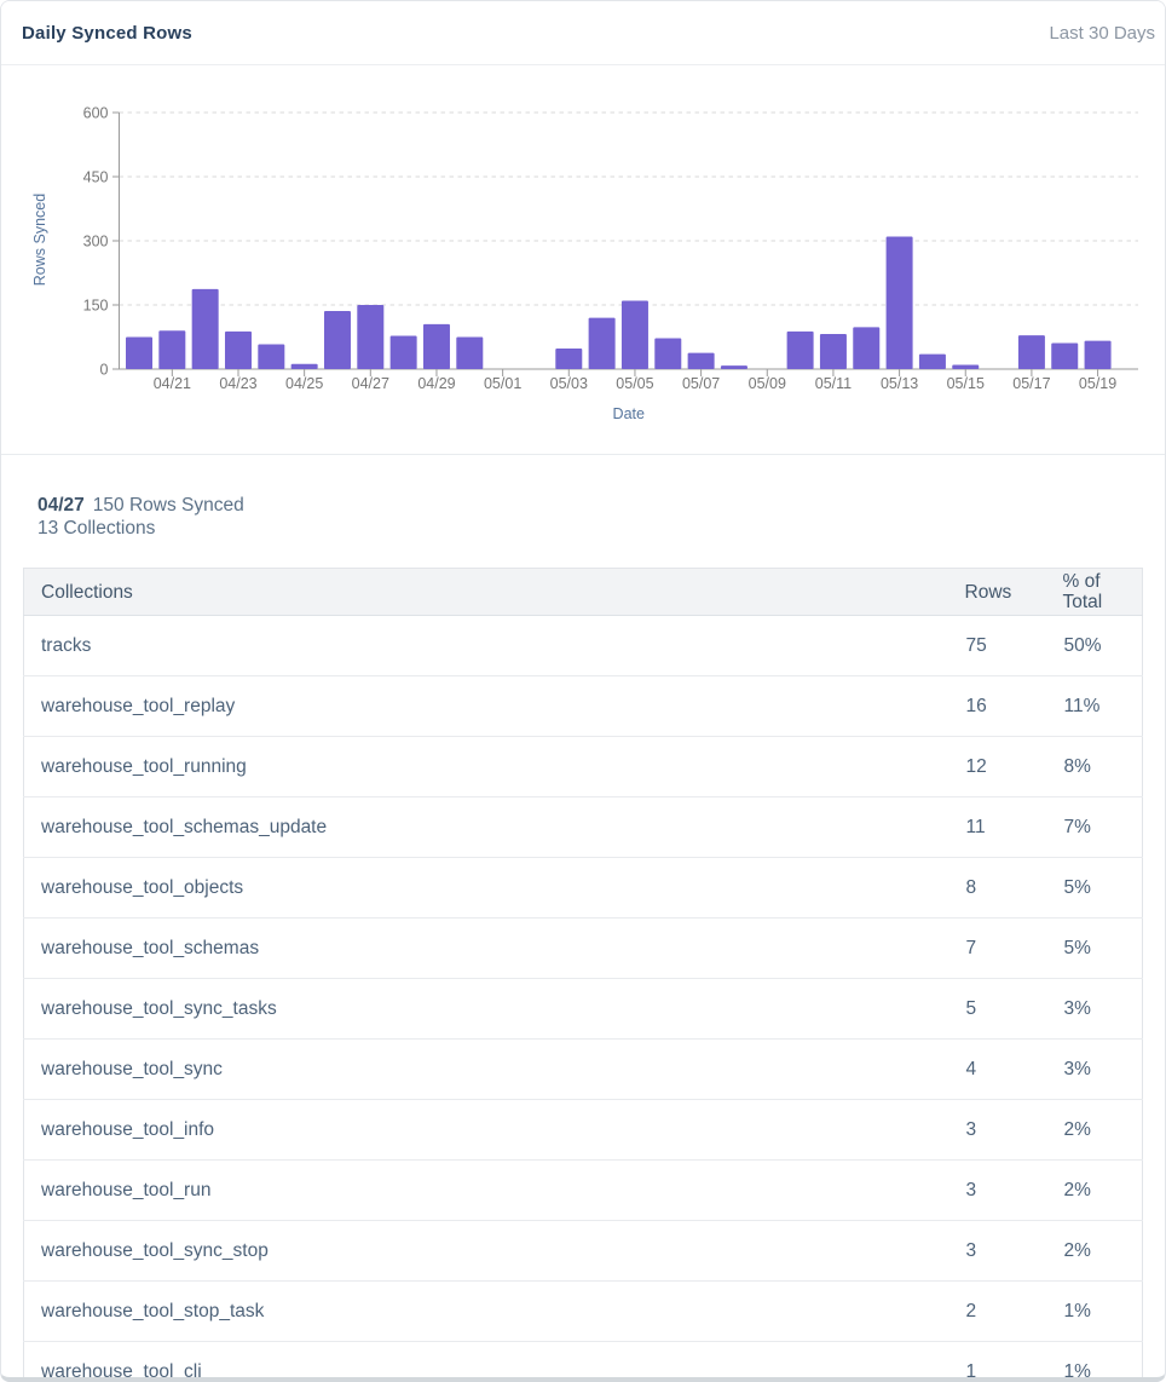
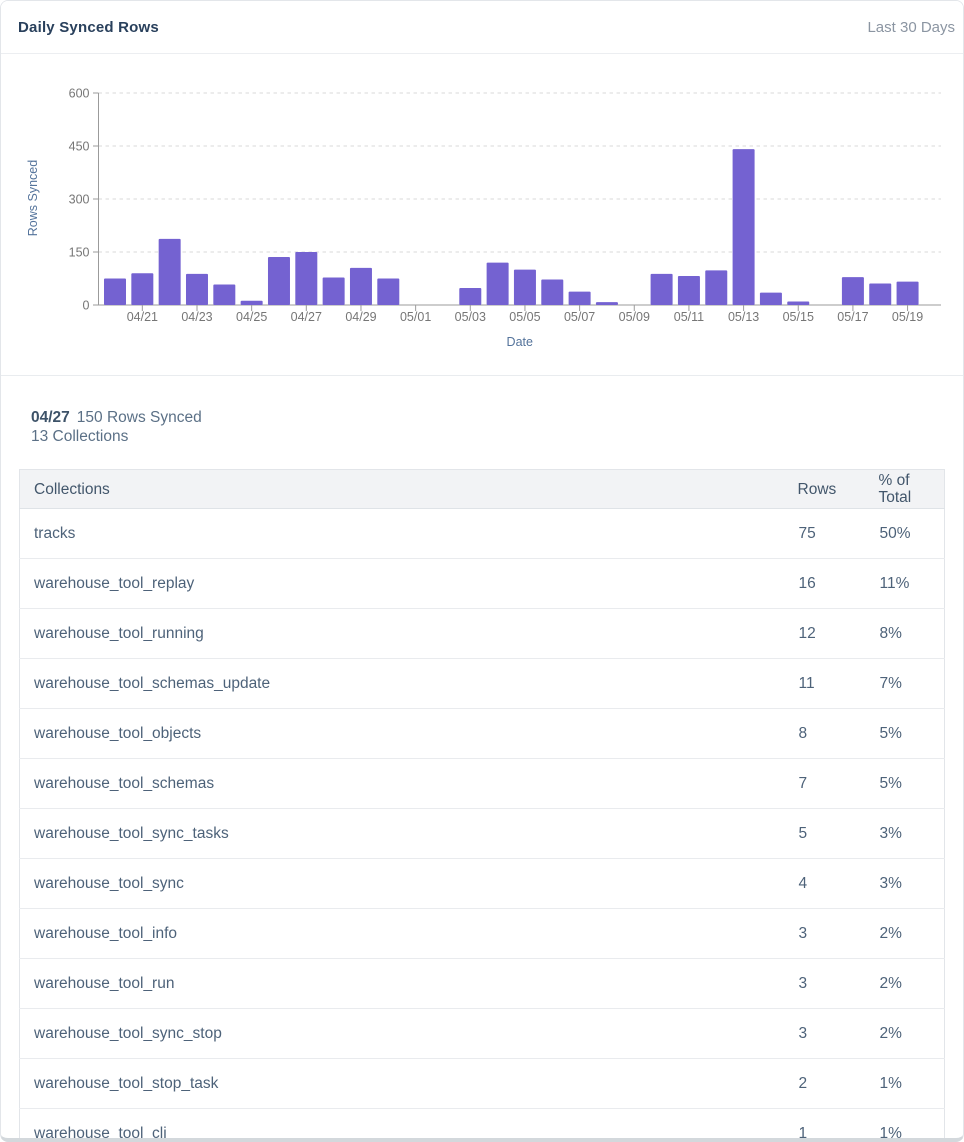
05/05: 160 -> 100
05/13: 310 -> 440
